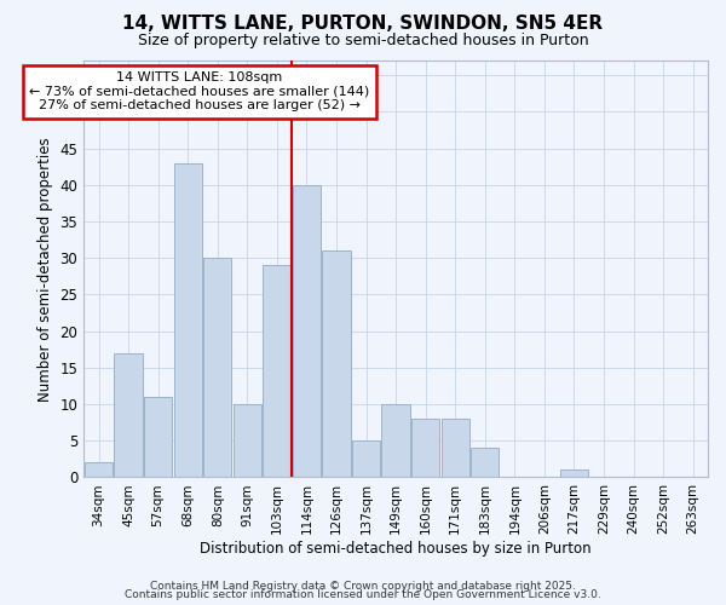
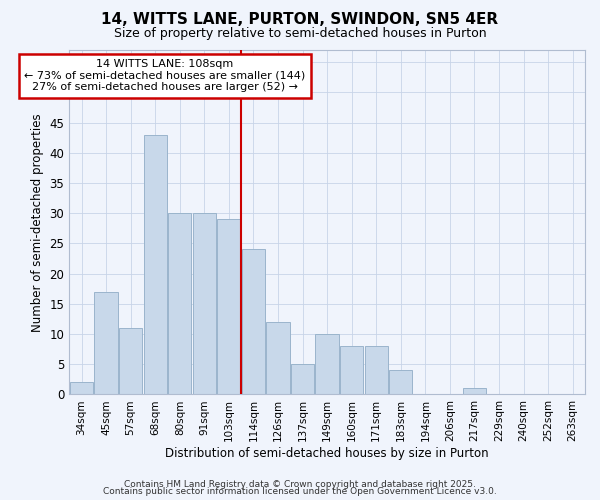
91sqm: 10 -> 30
114sqm: 40 -> 24
126sqm: 31 -> 12
